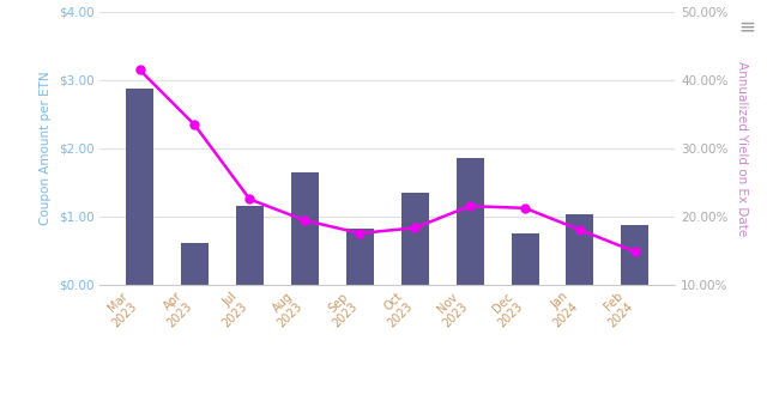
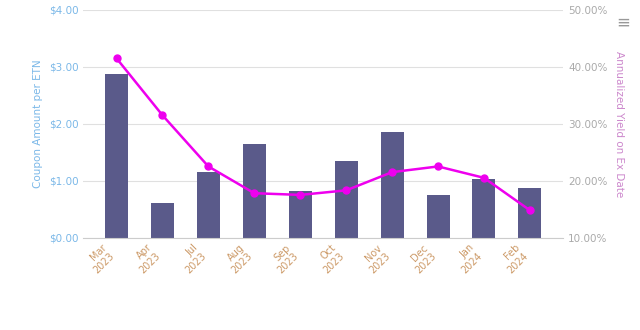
Annualized Yield on Ex Date/Apr 2023: 33.4% -> 31.5%
Annualized Yield on Ex Date/Aug 2023: 19.4% -> 17.8%
Annualized Yield on Ex Date/Dec 2023: 21.2% -> 22.5%
Annualized Yield on Ex Date/Jan 2024: 18.0% -> 20.5%
